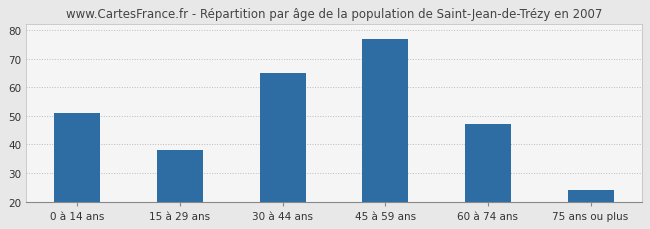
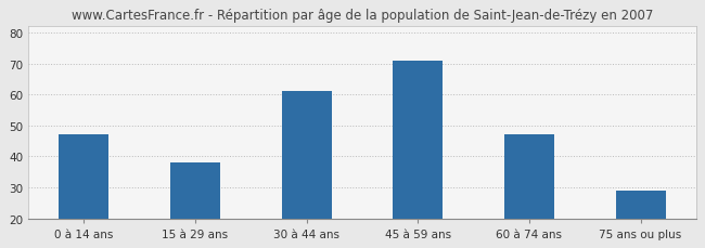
0 à 14 ans: 51 -> 47
30 à 44 ans: 65 -> 61
45 à 59 ans: 77 -> 71
75 ans ou plus: 24 -> 29
